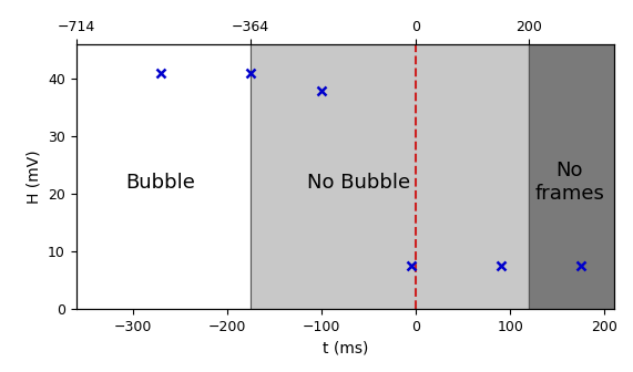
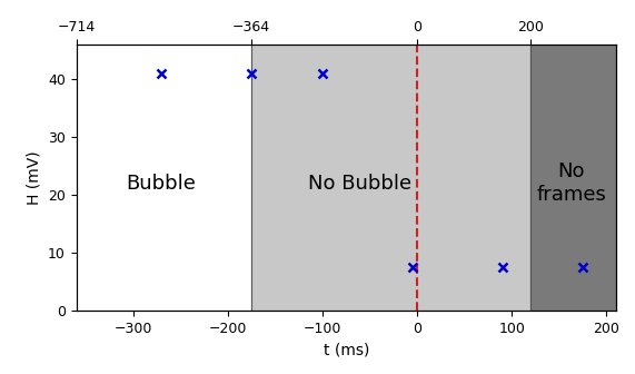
−100: 38.0 -> 41.0
